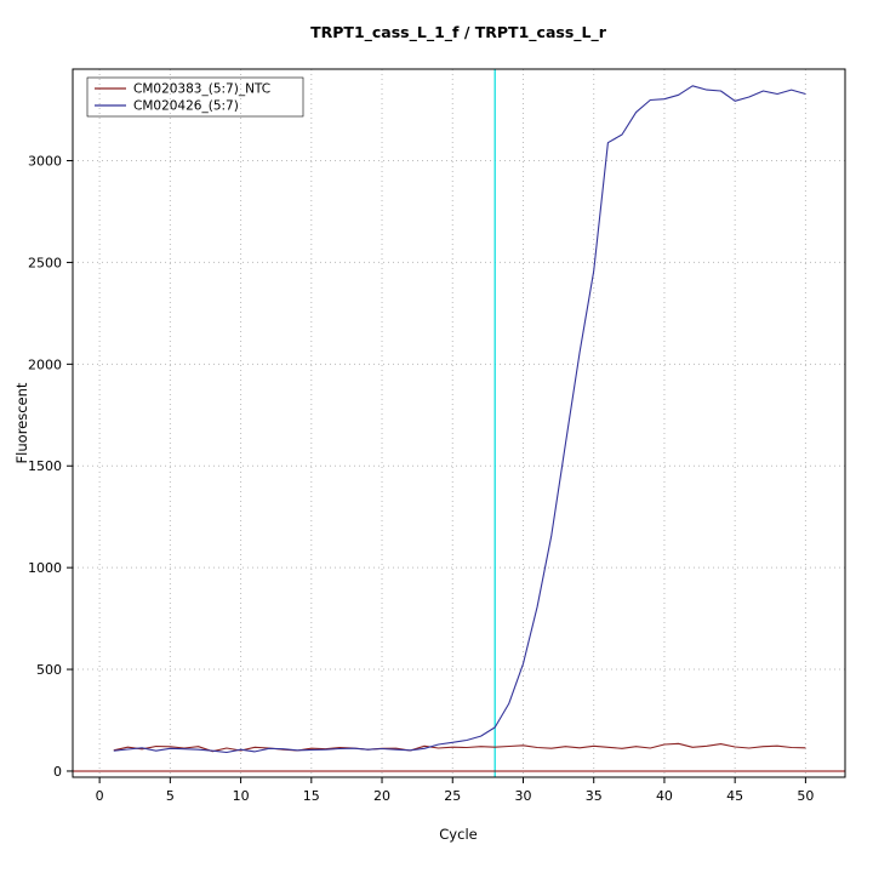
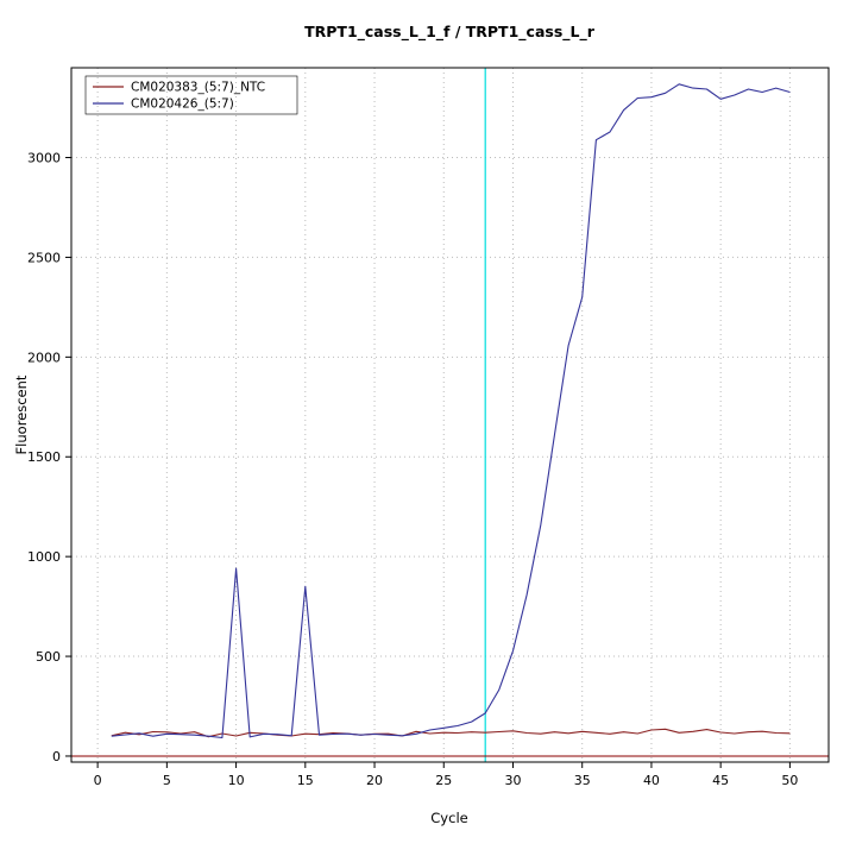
CM020426_(5:7)/10: 110 -> 940
CM020426_(5:7)/15: 100 -> 850
CM020426_(5:7)/35: 2460 -> 2300
